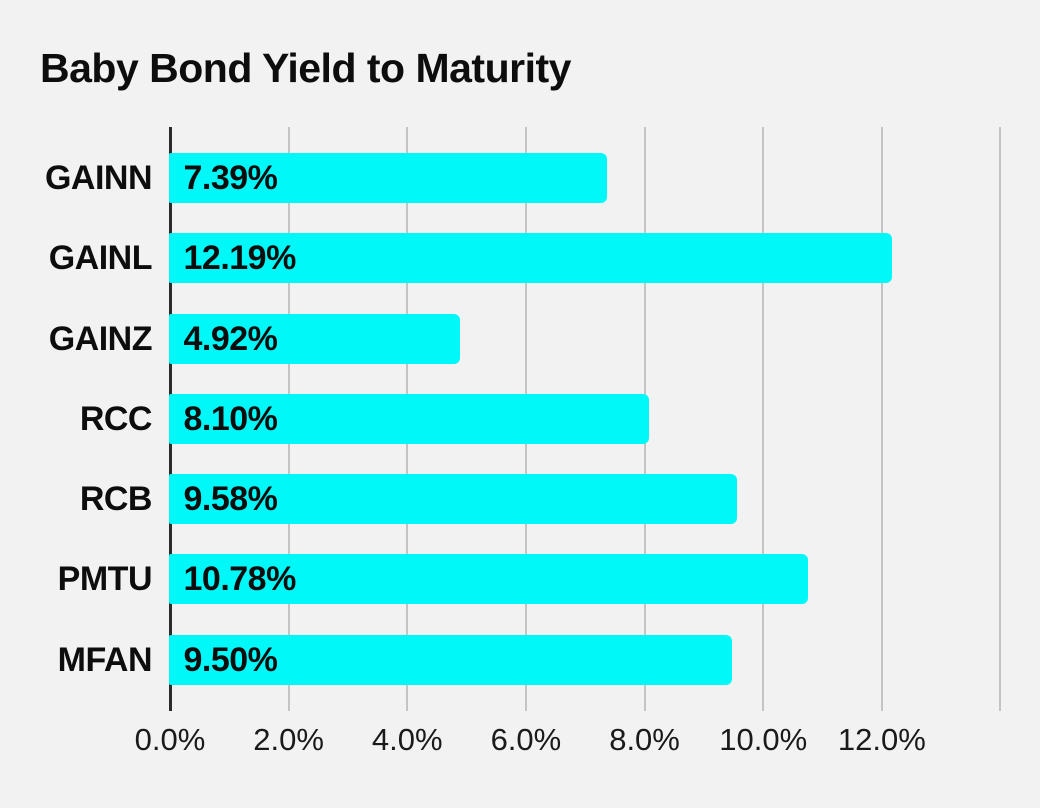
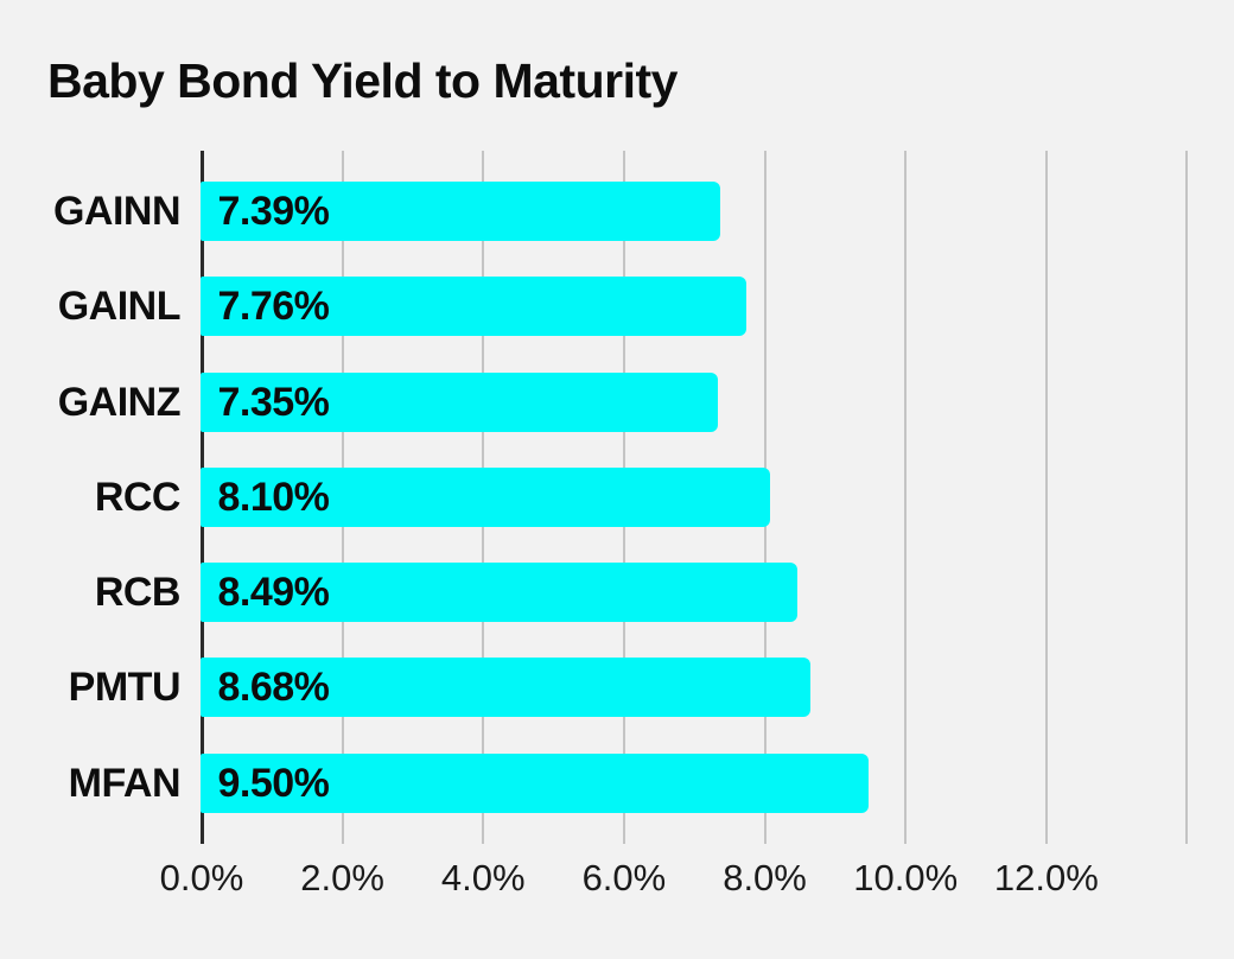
GAINL: 12.19% -> 7.76%
GAINZ: 4.92% -> 7.35%
RCB: 9.58% -> 8.49%
PMTU: 10.78% -> 8.68%
